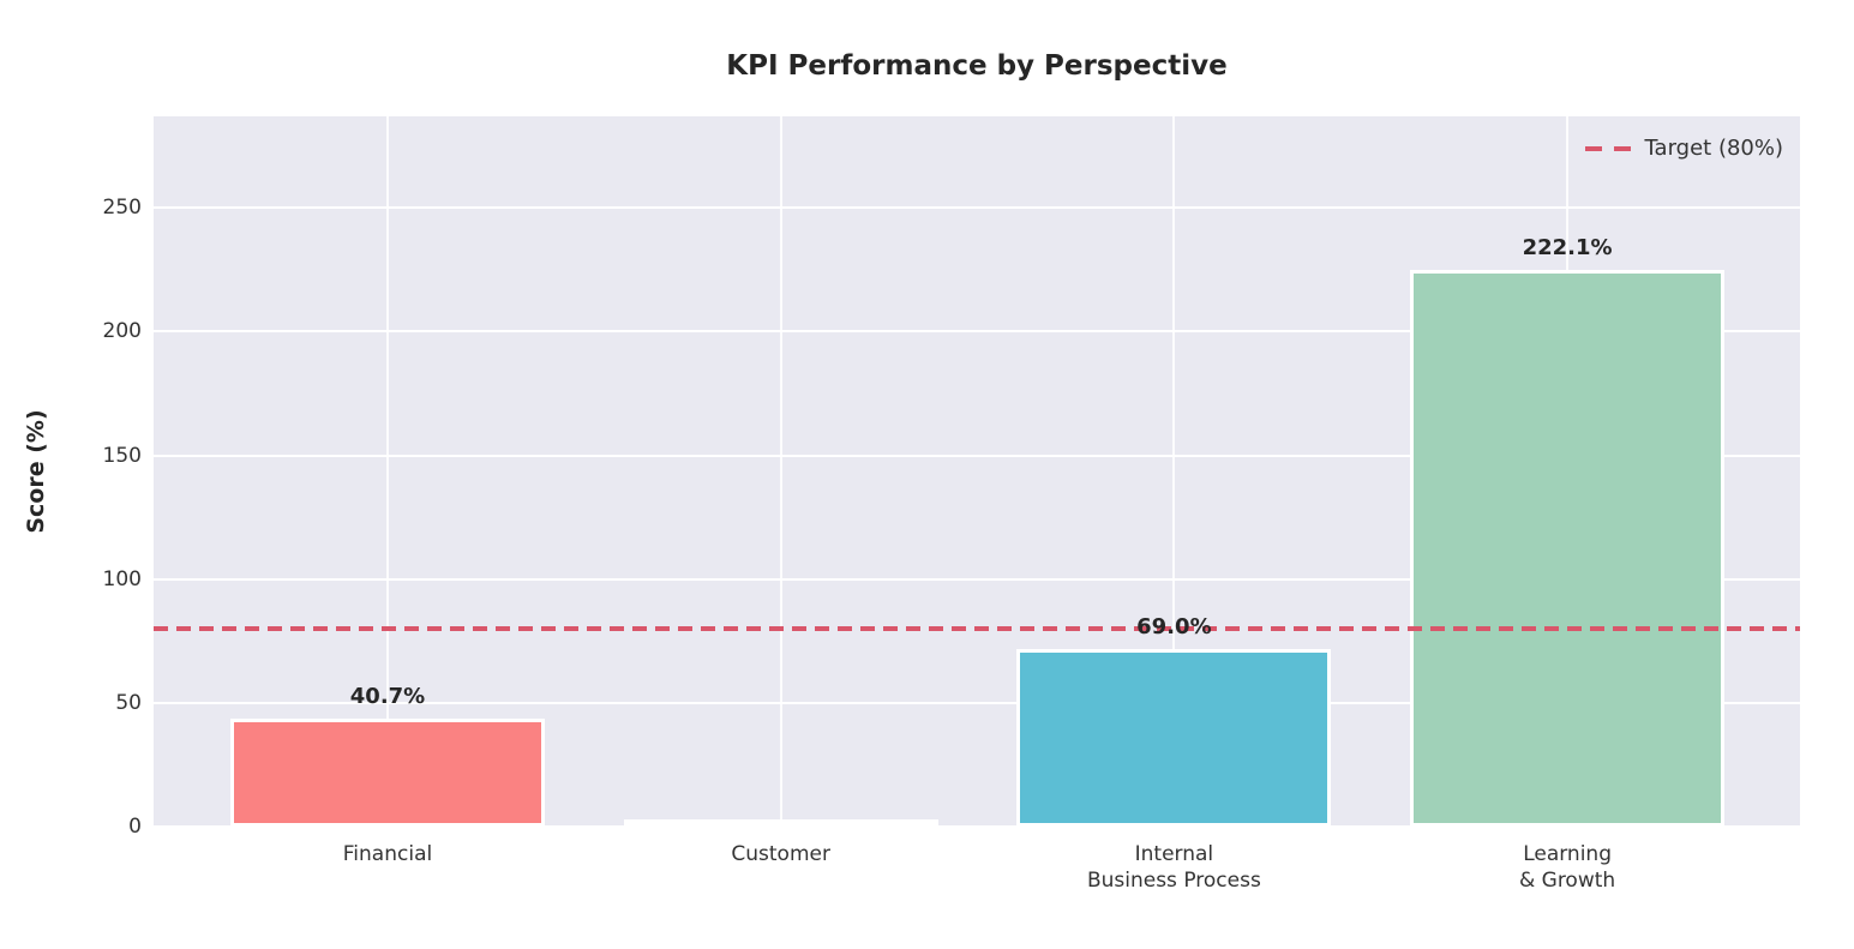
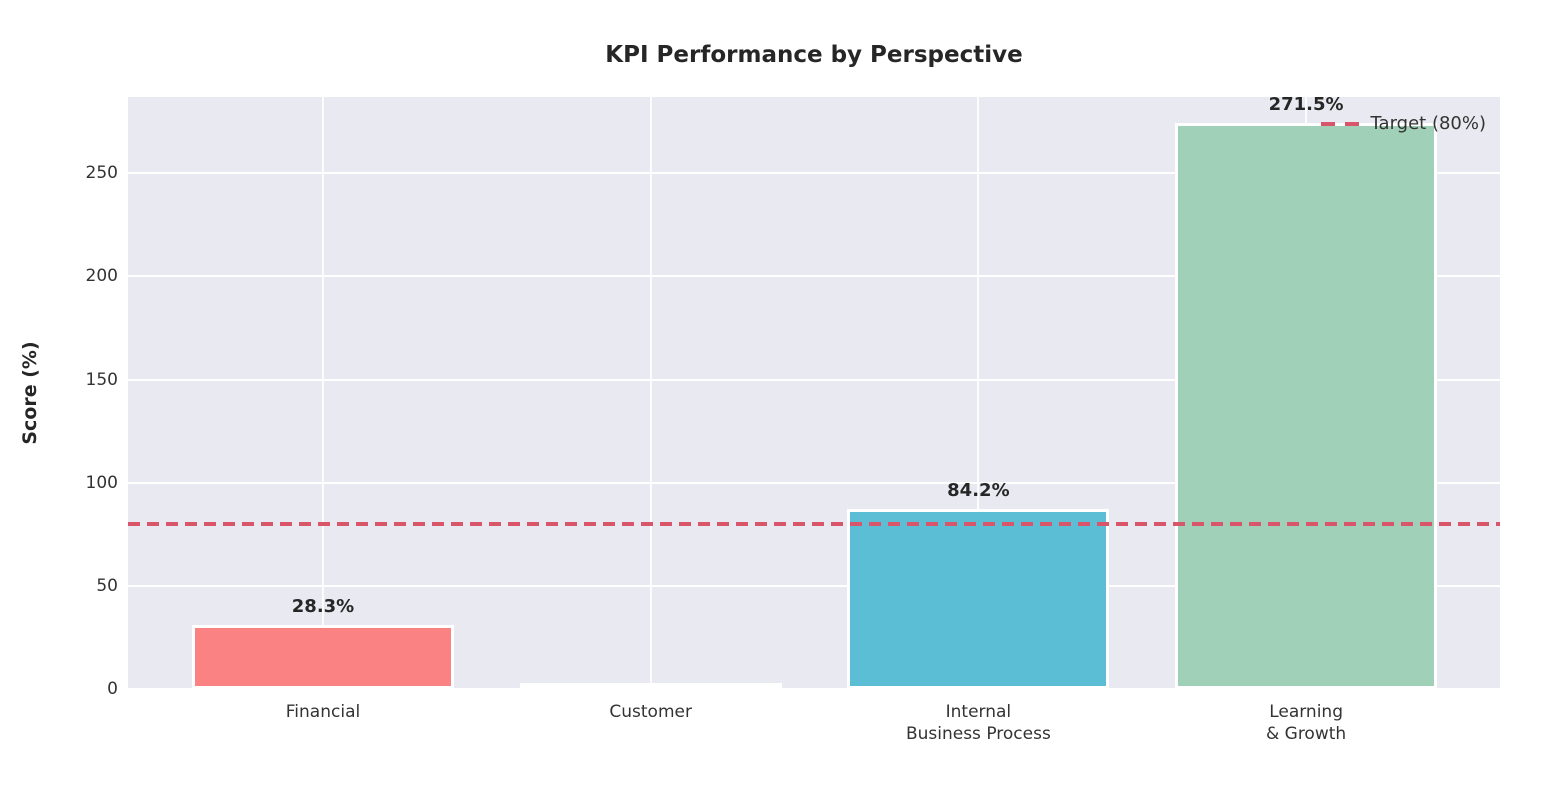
Financial: 40.7% -> 28.3%
Internal Business Process: 69.0% -> 84.2%
Learning & Growth: 222.1% -> 271.5%
